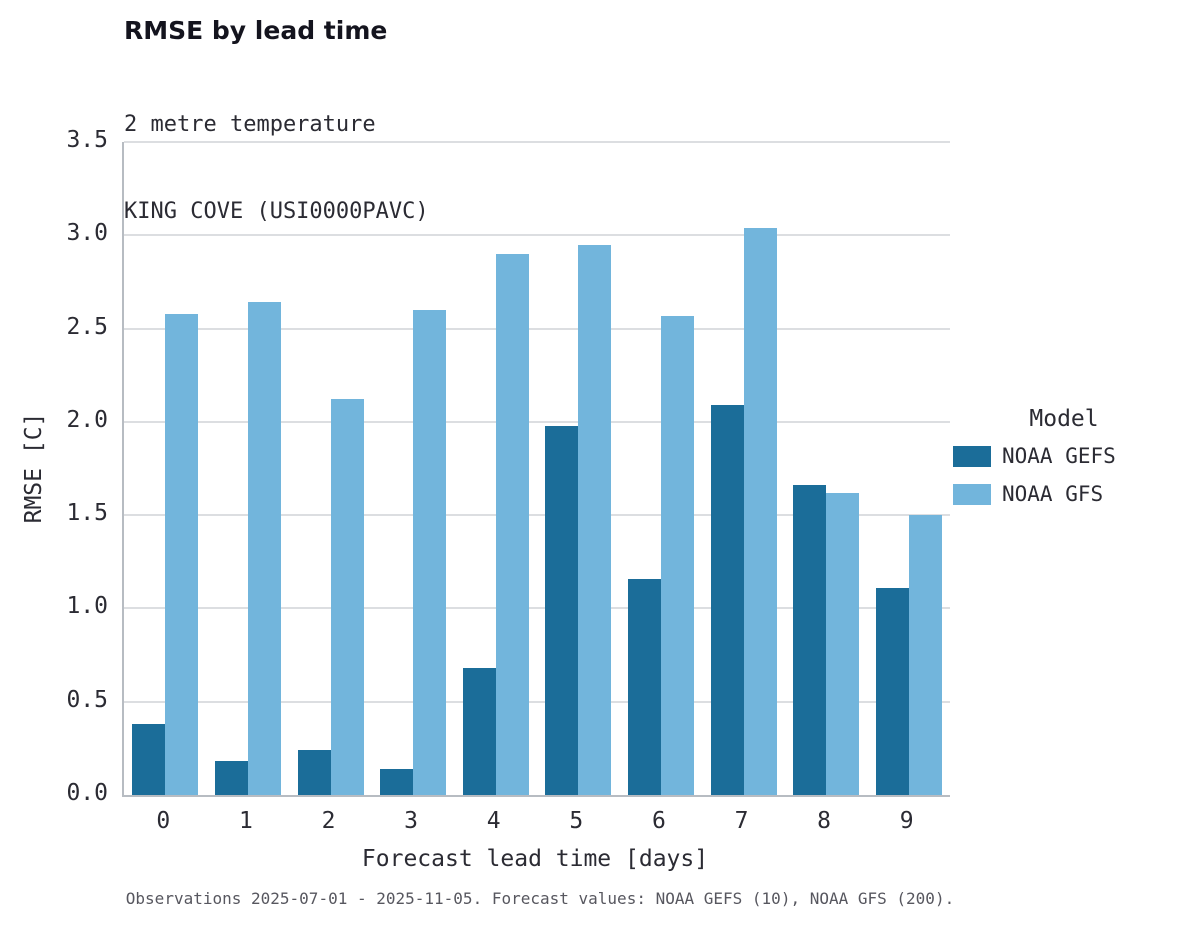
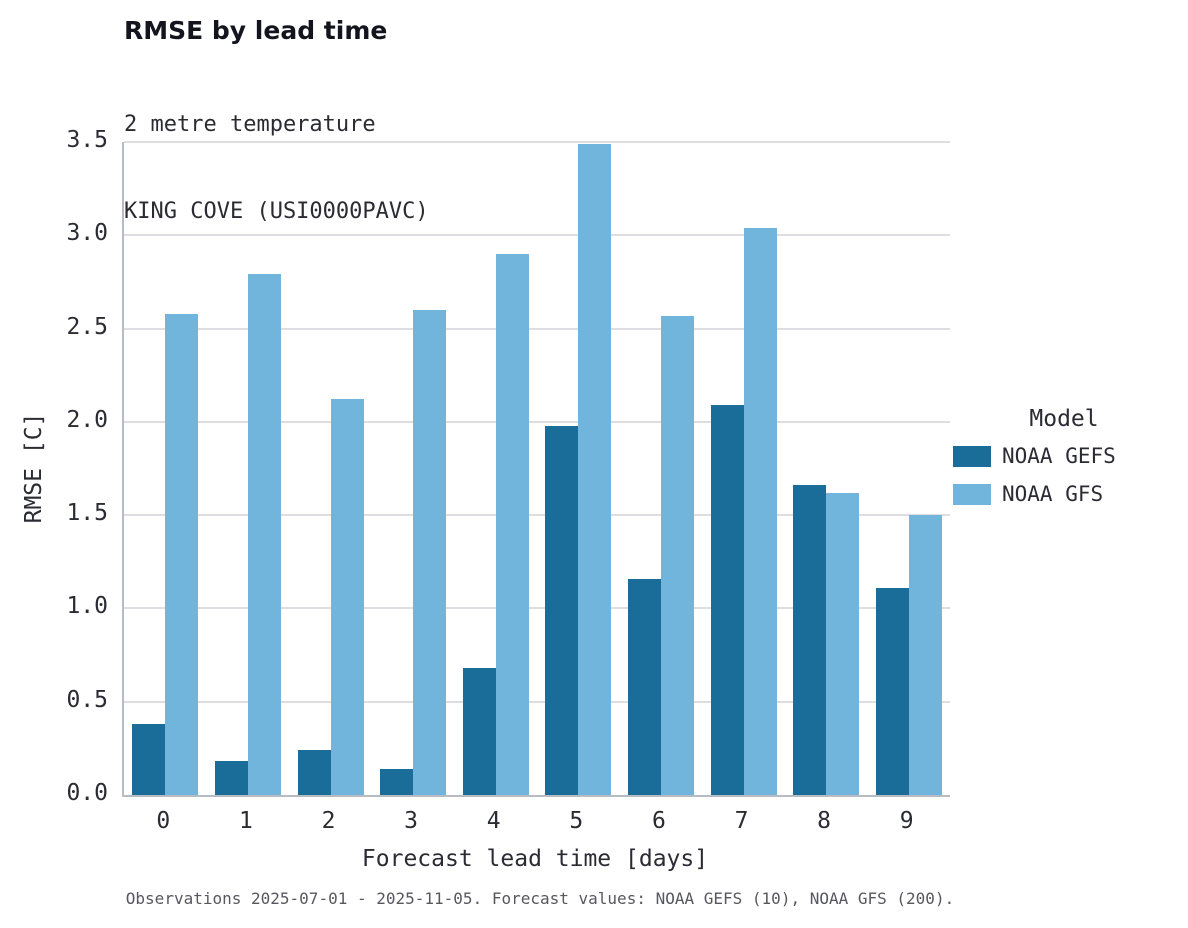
NOAA GFS/1: 2.64 -> 2.79
NOAA GFS/5: 2.95 -> 3.49
